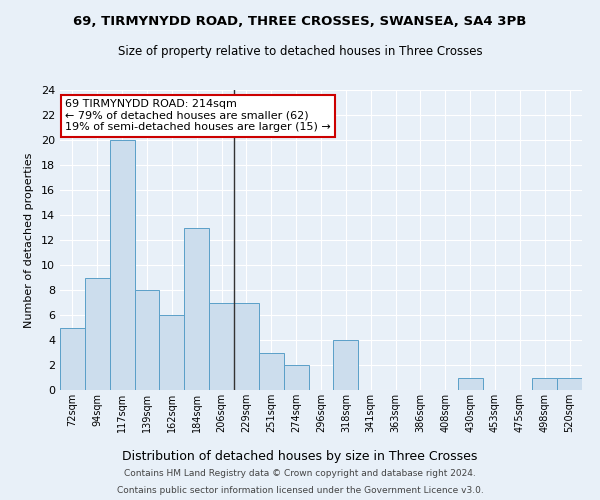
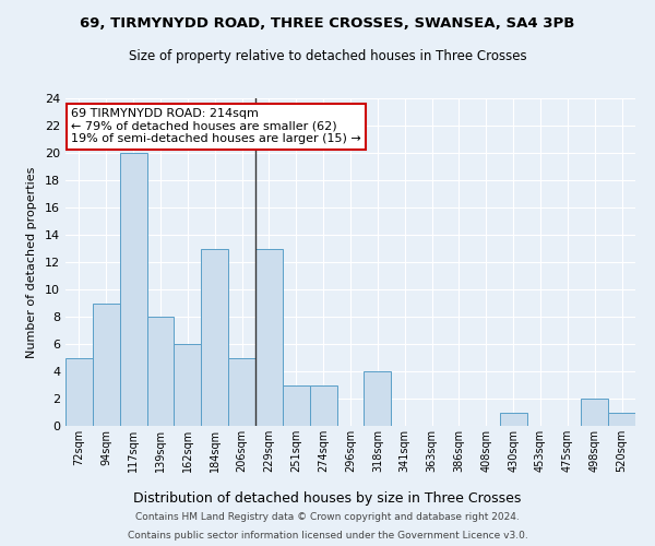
206sqm: 7 -> 5
229sqm: 7 -> 13
274sqm: 2 -> 3
498sqm: 1 -> 2
